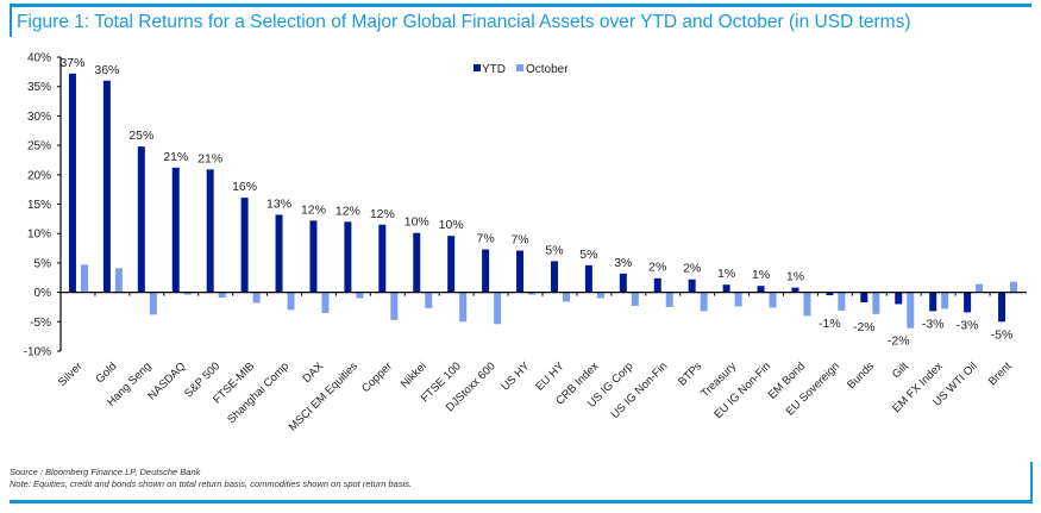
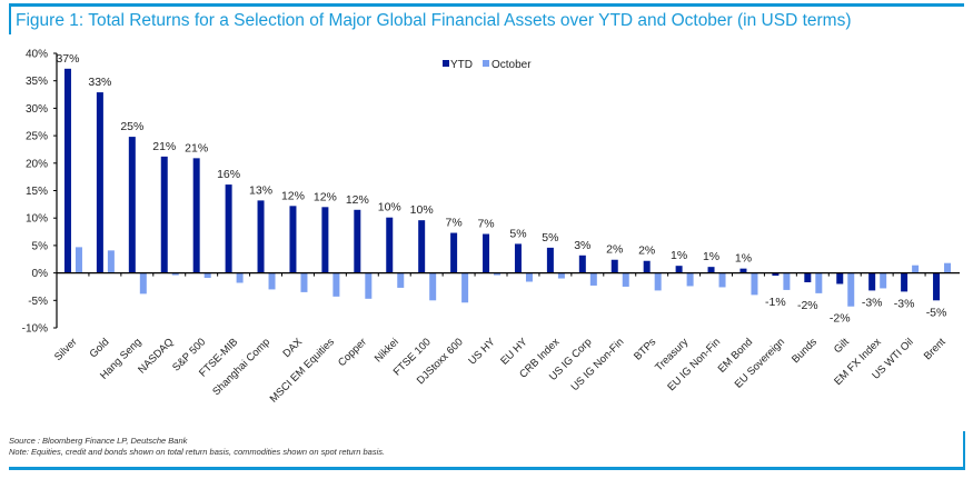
YTD/Gold: 36% -> 33%
October/MSCI EM Equities: -1% -> -4%
